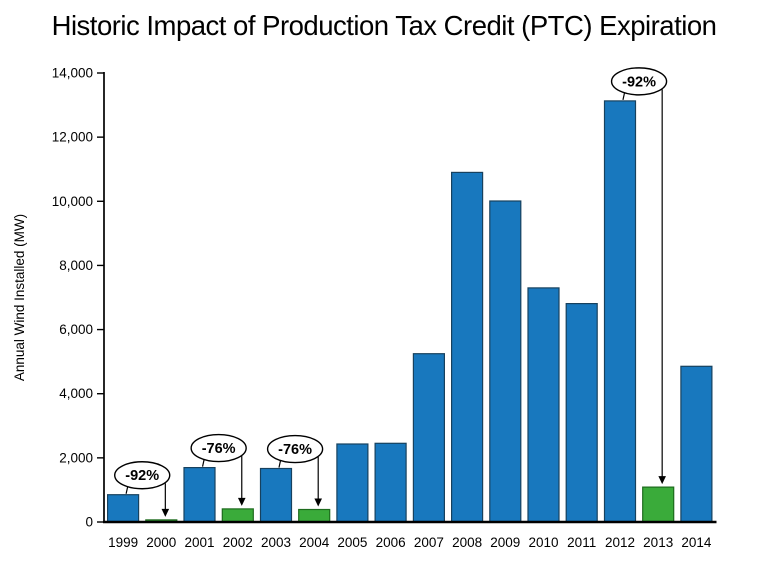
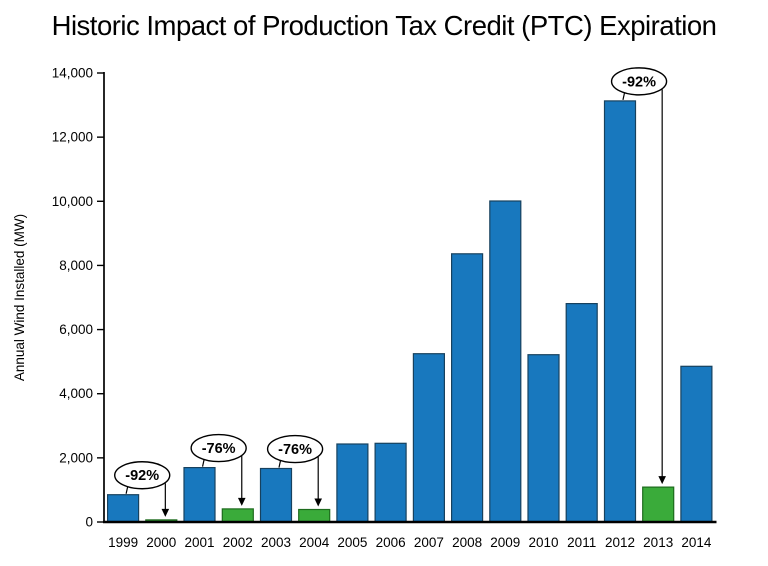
2008: 10900 -> 8400
2010: 7300 -> 5200
